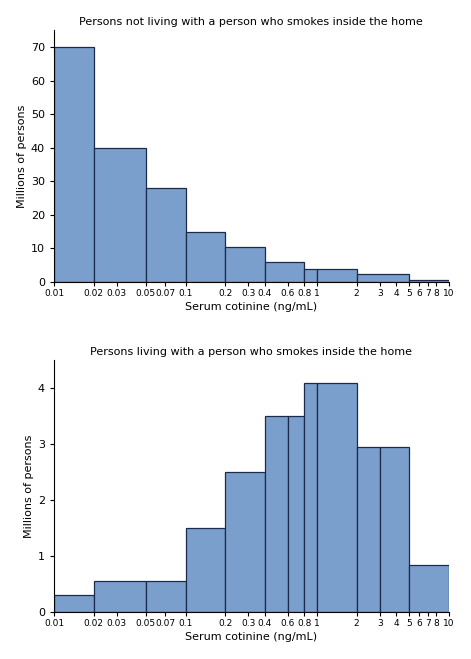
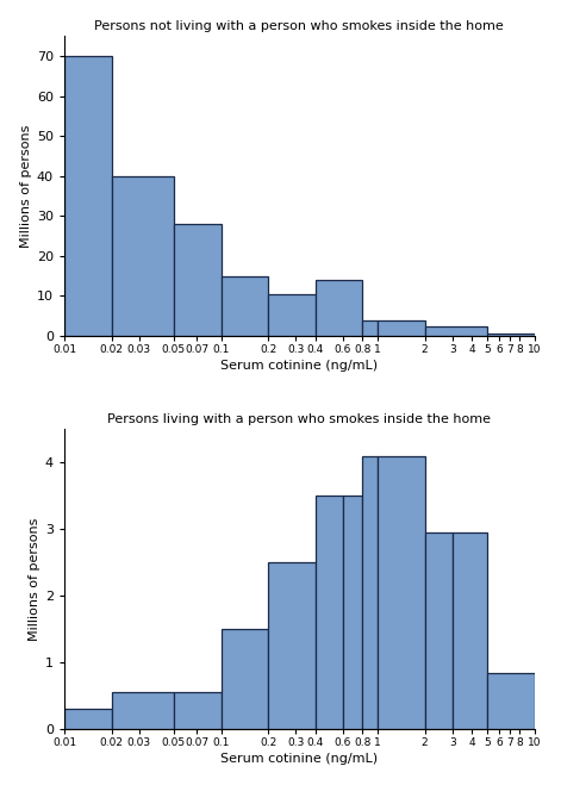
Persons not living with a person who smokes inside the home/0.6: 6.0 -> 14.0
